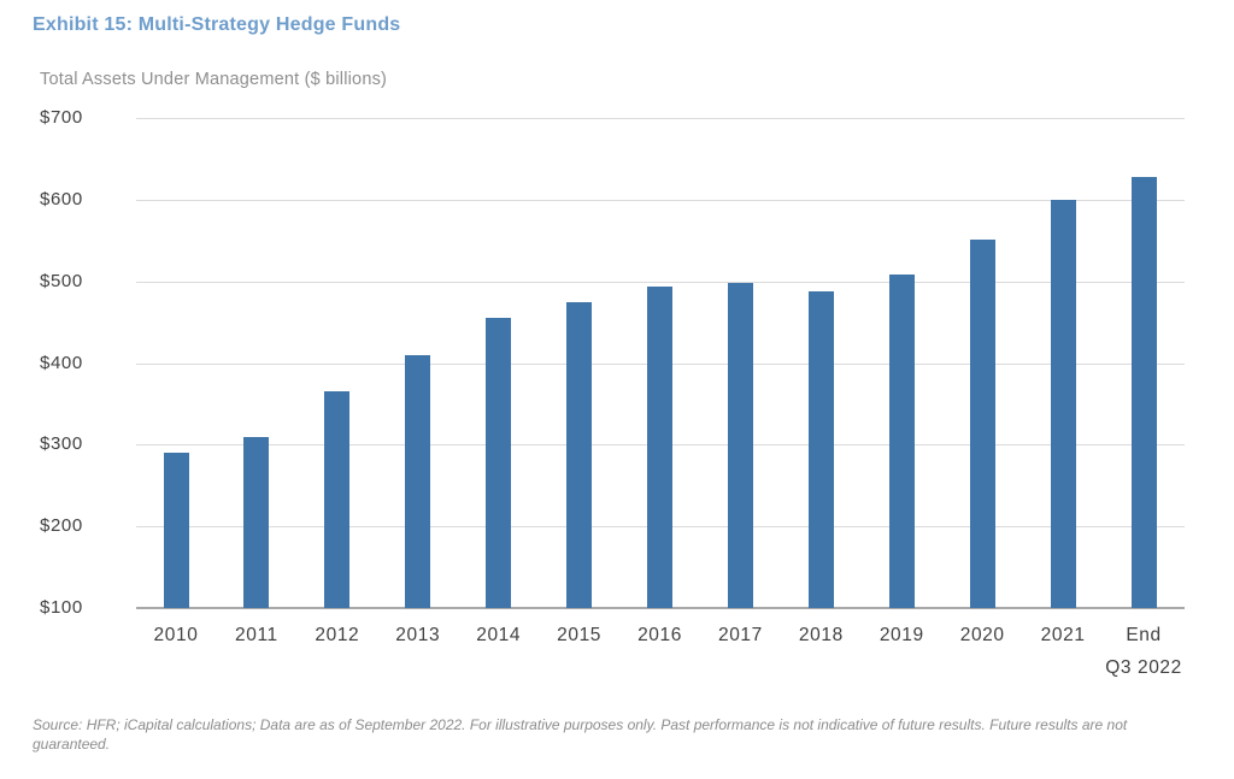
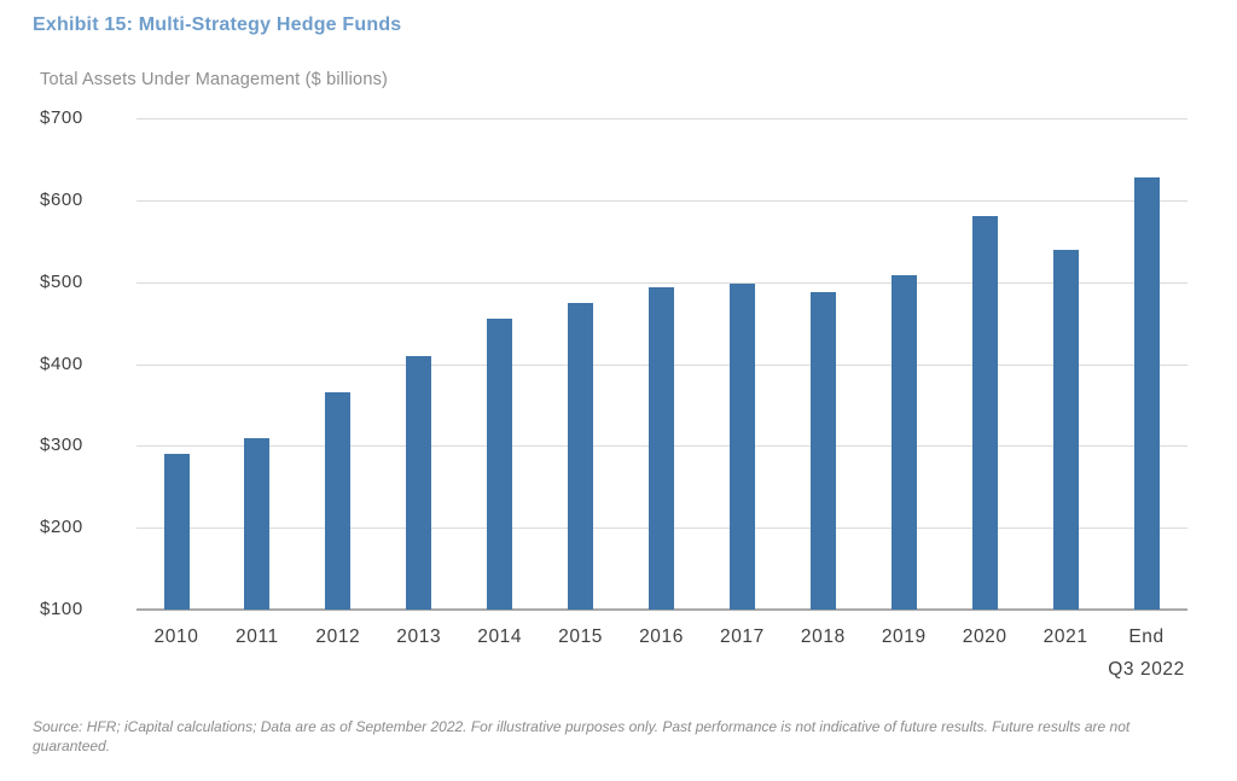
2020: $550 -> $580
2021: $600 -> $540
